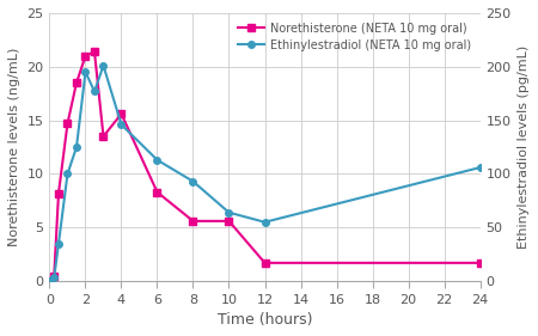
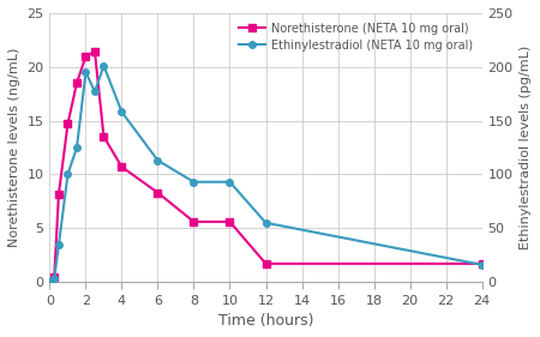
Norethisterone (NETA 10 mg oral)/4: 15.6 -> 10.7
Ethinylestradiol (NETA 10 mg oral)/4: 146 -> 158
Ethinylestradiol (NETA 10 mg oral)/10: 64 -> 93
Ethinylestradiol (NETA 10 mg oral)/24: 106 -> 16
